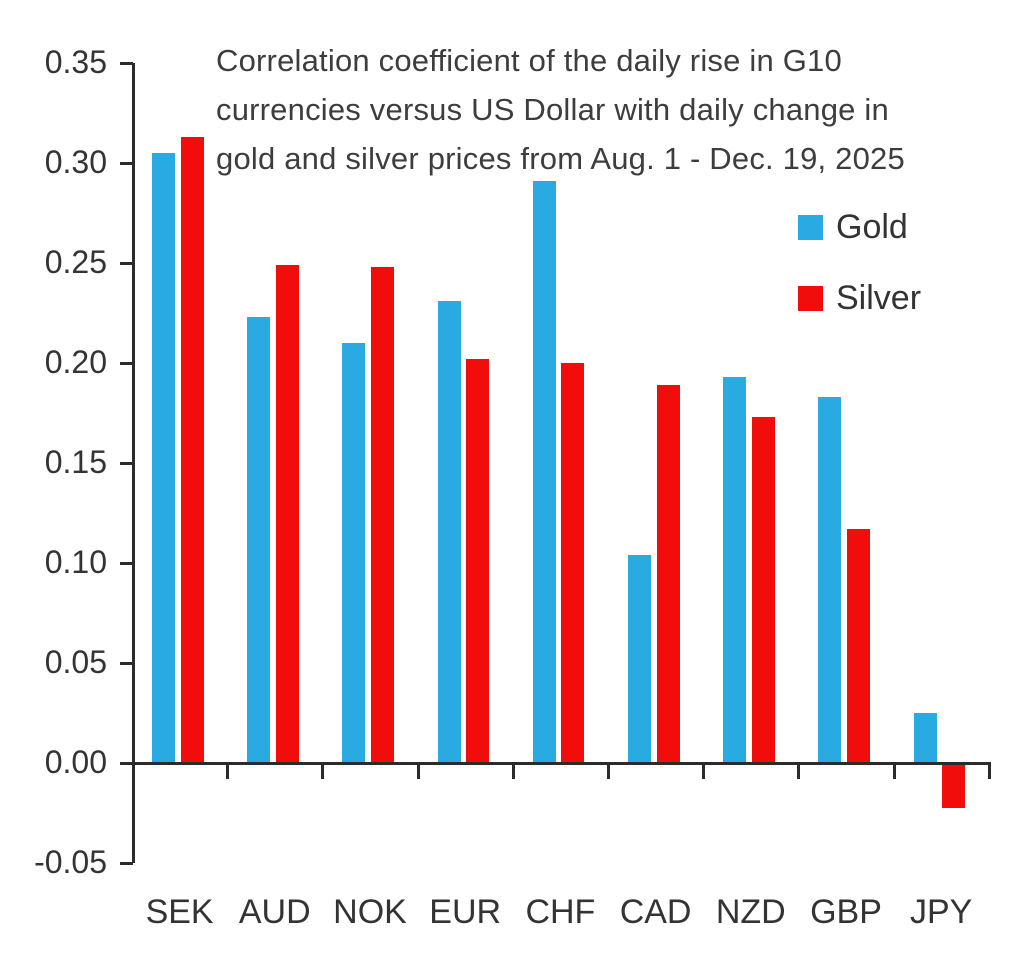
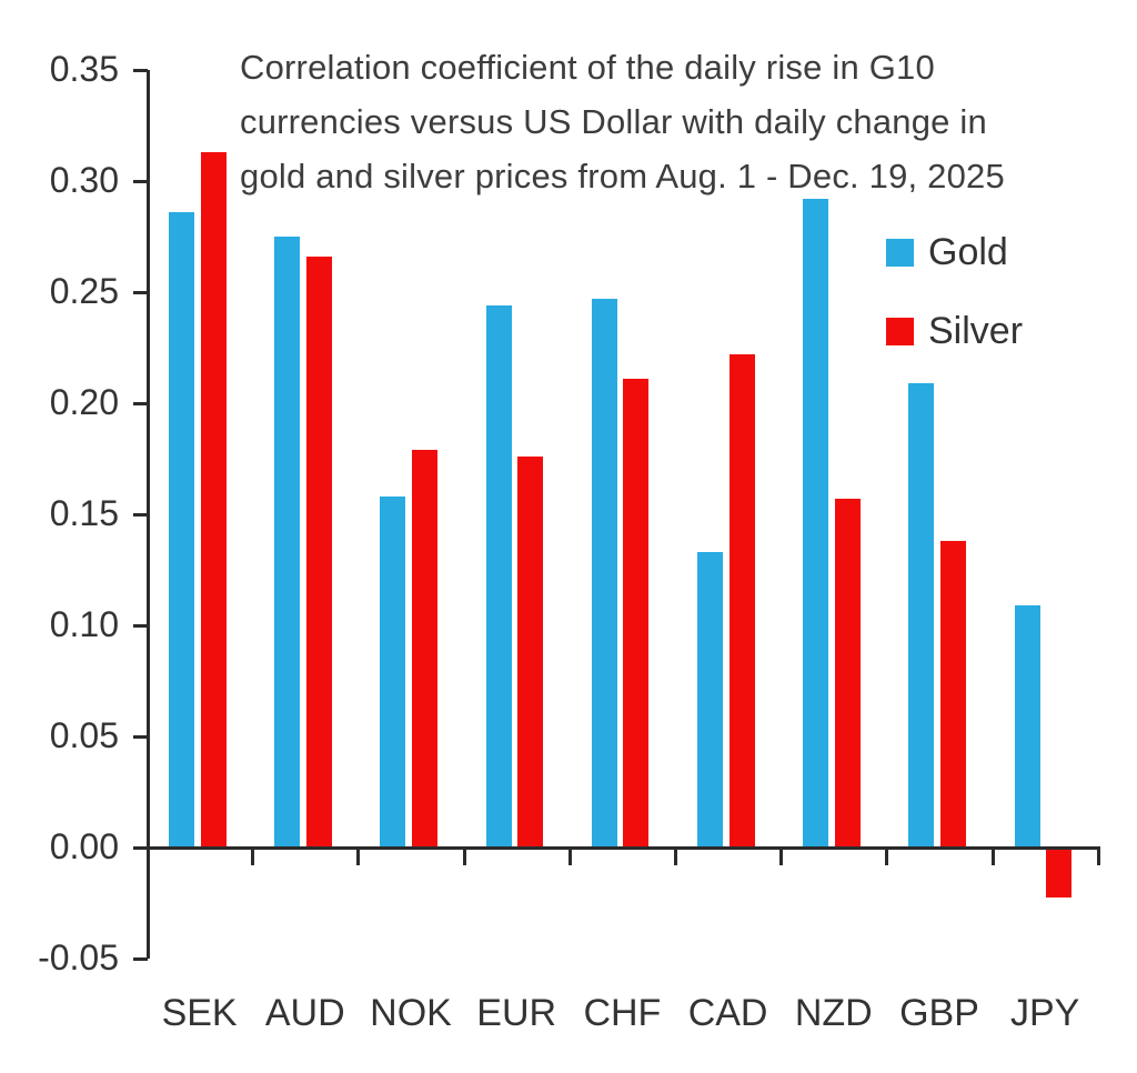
Gold/SEK: 0.305 -> 0.286
Gold/AUD: 0.223 -> 0.275
Silver/AUD: 0.249 -> 0.266
Gold/NOK: 0.210 -> 0.158
Silver/NOK: 0.248 -> 0.179
Gold/EUR: 0.231 -> 0.244
Silver/EUR: 0.202 -> 0.176
Gold/CHF: 0.291 -> 0.247
Silver/CHF: 0.200 -> 0.211
Gold/CAD: 0.104 -> 0.133
Silver/CAD: 0.189 -> 0.222
Gold/NZD: 0.193 -> 0.292
Silver/NZD: 0.173 -> 0.157
Gold/GBP: 0.183 -> 0.209
Silver/GBP: 0.117 -> 0.138
Gold/JPY: 0.025 -> 0.109
